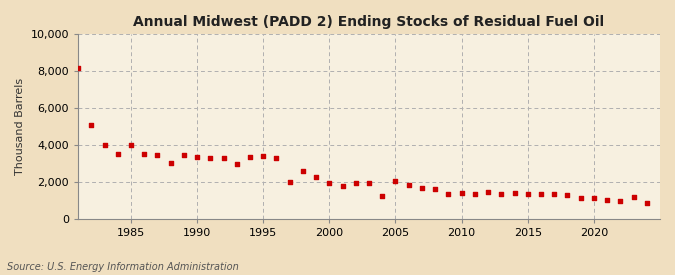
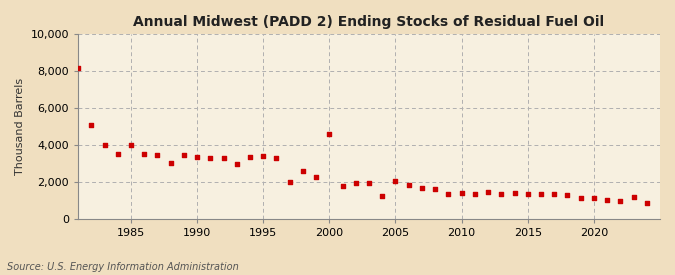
2000: 2,000 -> 4,600
